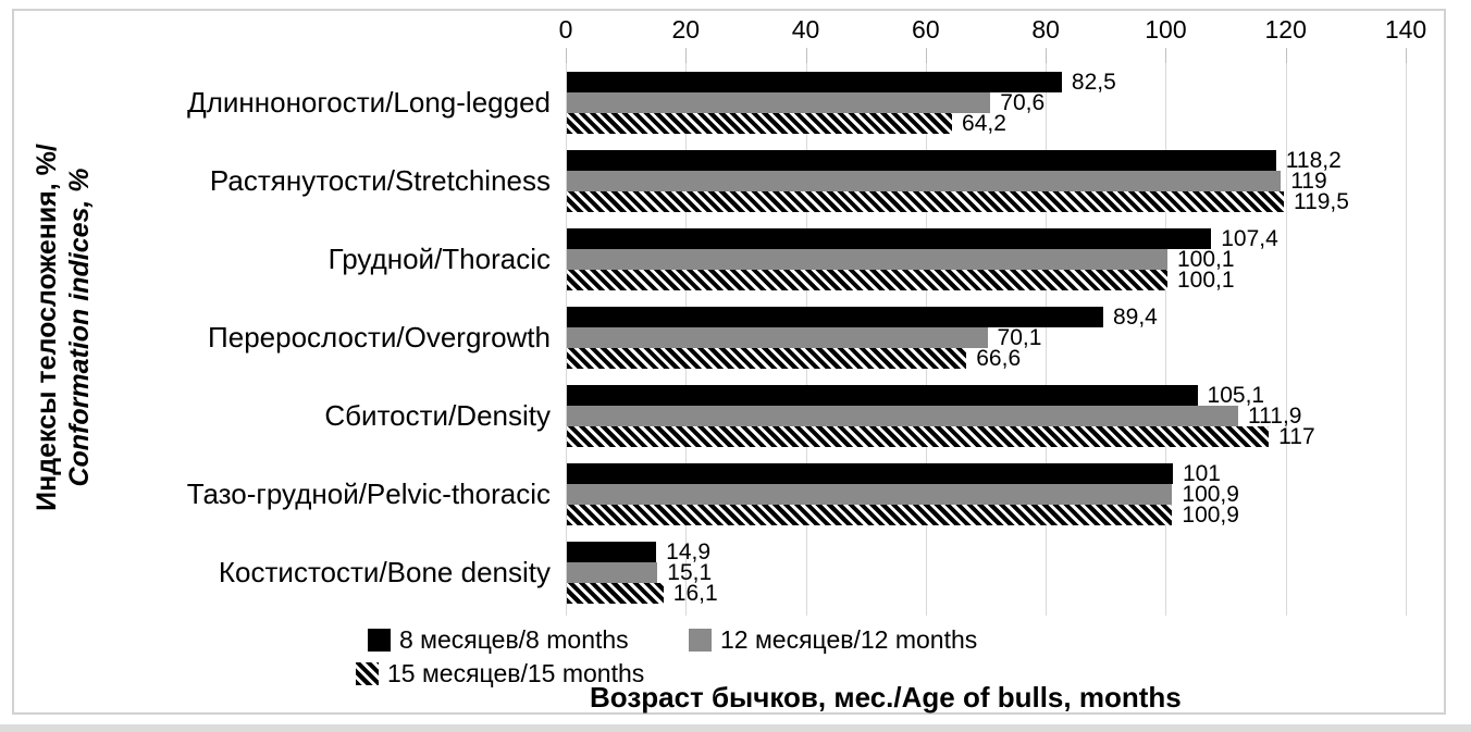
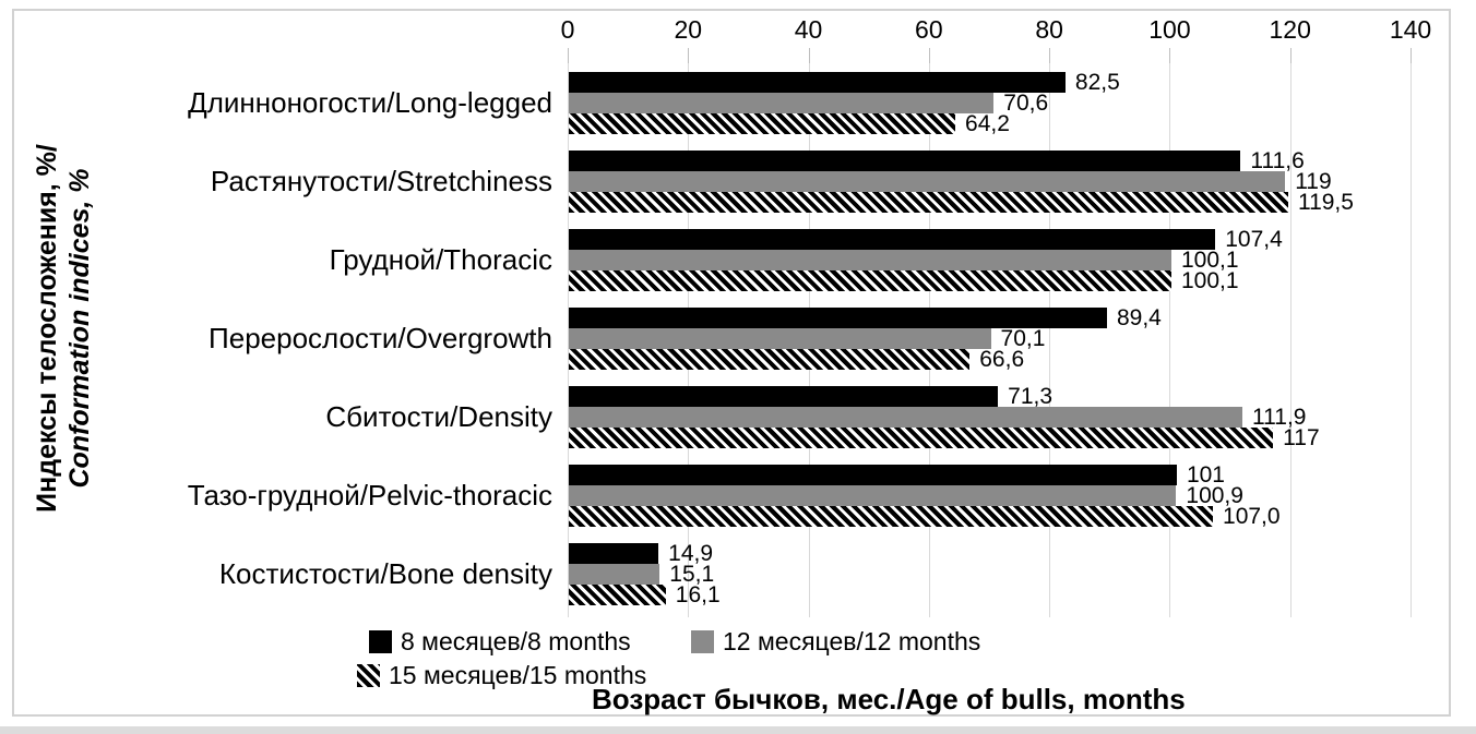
8 месяцев/8 months/Растянутости/Stretchiness: 118,2 -> 111,6
8 месяцев/8 months/Сбитости/Density: 105,1 -> 71,3
15 месяцев/15 months/Тазо-грудной/Pelvic-thoracic: 100,9 -> 107,0
